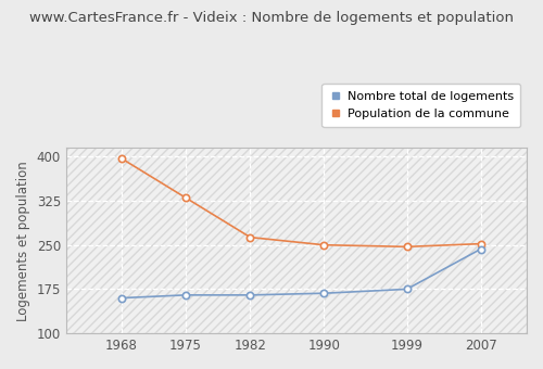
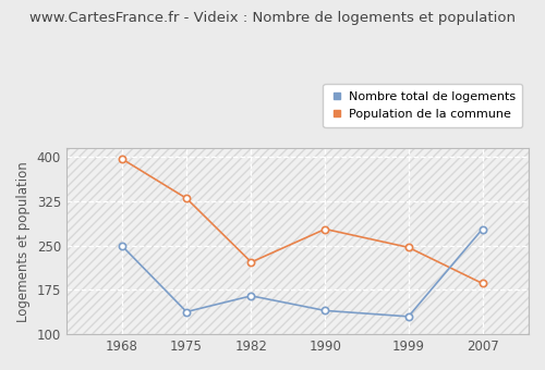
Nombre total de logements/1968: 160 -> 250
Nombre total de logements/1975: 165 -> 138
Population de la commune/1982: 263 -> 222
Nombre total de logements/1990: 168 -> 140
Population de la commune/1990: 250 -> 278
Nombre total de logements/1999: 175 -> 130
Nombre total de logements/2007: 243 -> 278
Population de la commune/2007: 252 -> 186
